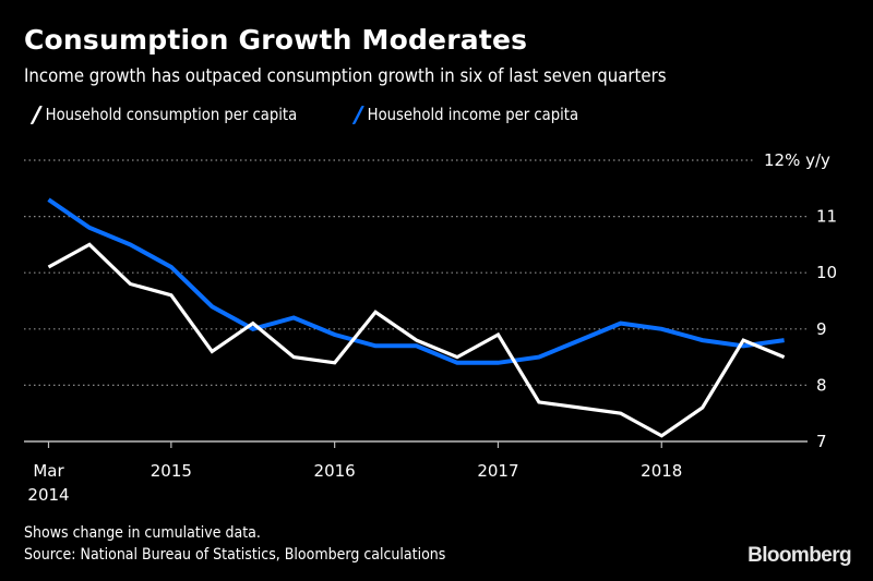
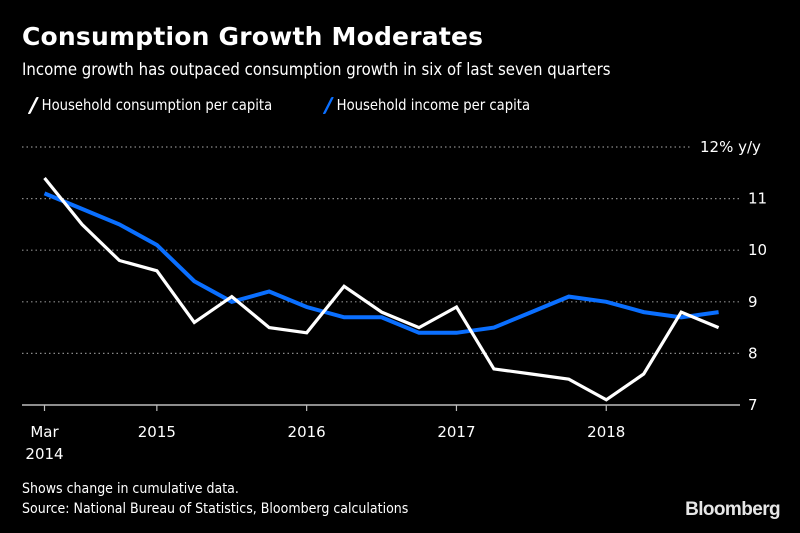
Household consumption per capita/Mar 2014: 10.1 -> 11.4
Household income per capita/Mar 2014: 11.3 -> 11.1
